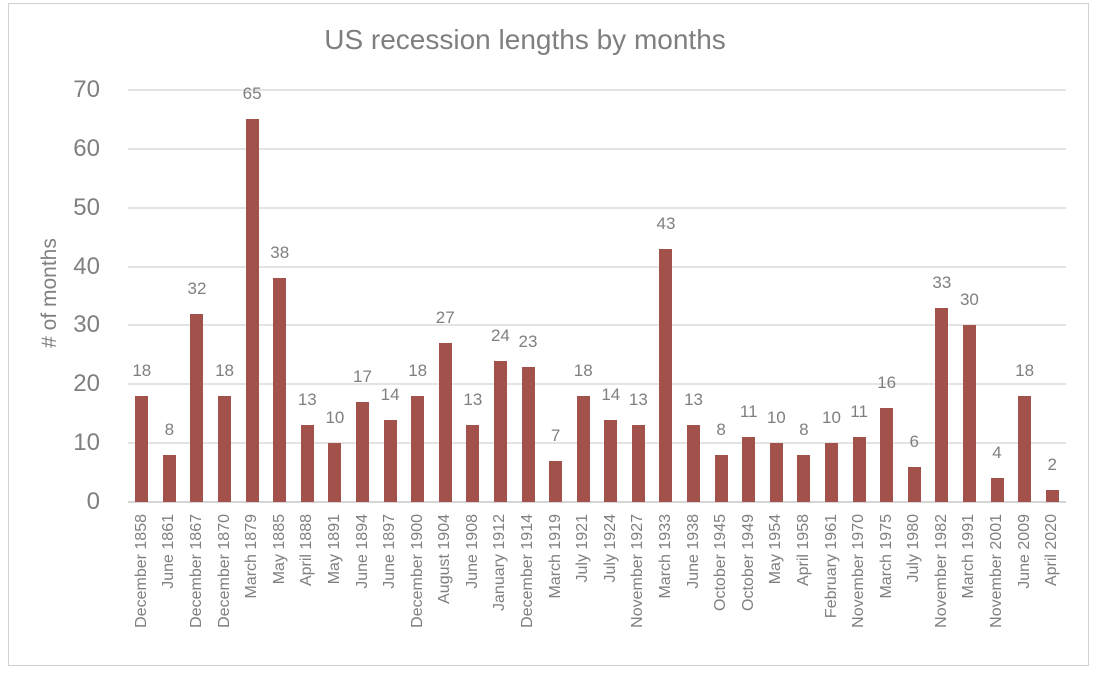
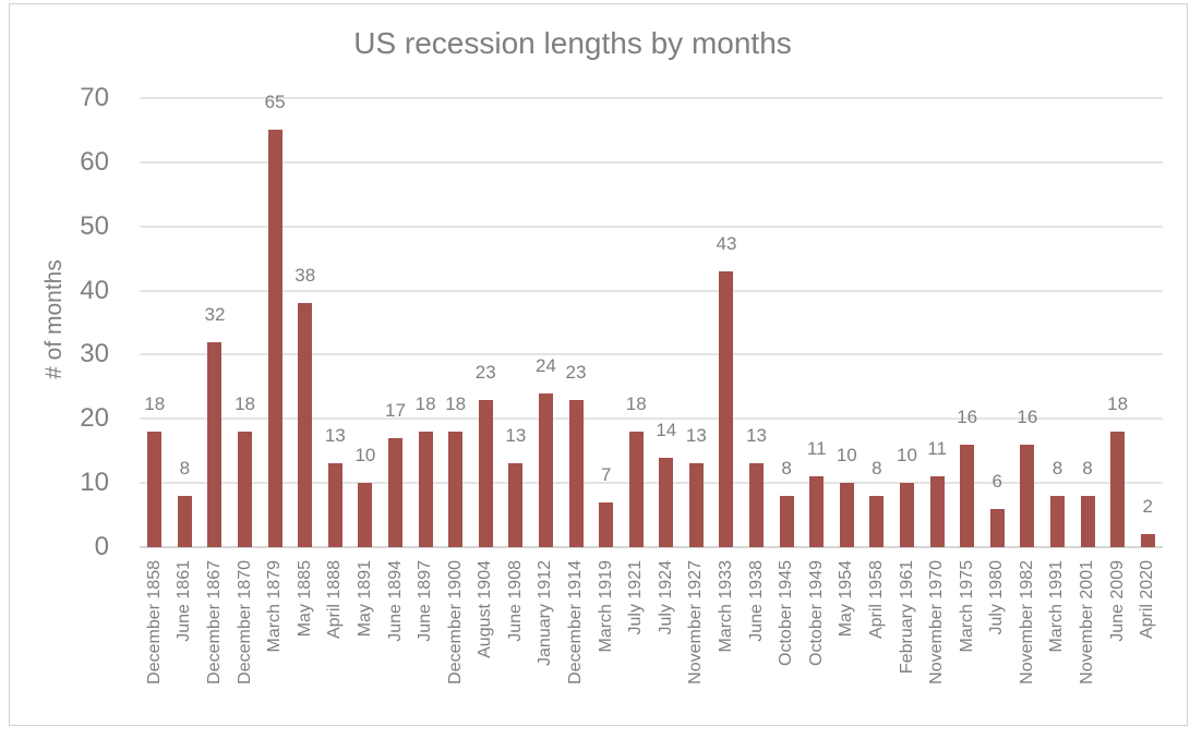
June 1897: 14 -> 18
August 1904: 27 -> 23
November 1982: 33 -> 16
March 1991: 30 -> 8
November 2001: 4 -> 8
